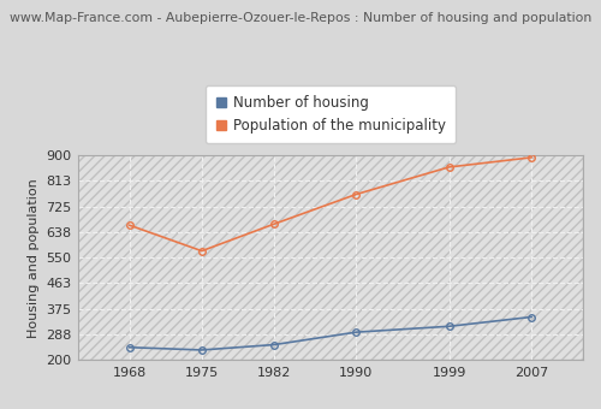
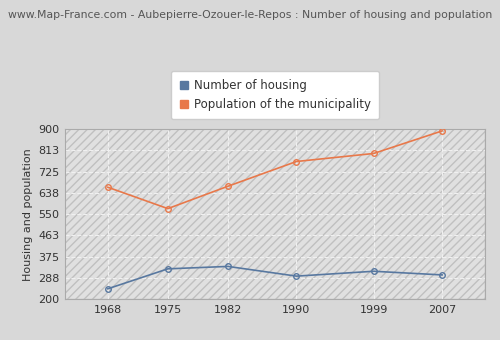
Number of housing/1975: 234 -> 325
Number of housing/1982: 252 -> 335
Population of the municipality/1999: 860 -> 800
Number of housing/2007: 347 -> 300
